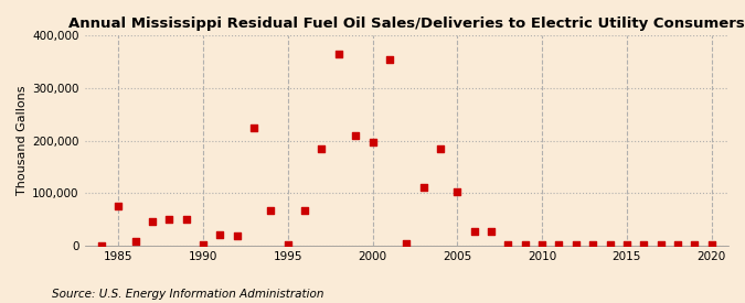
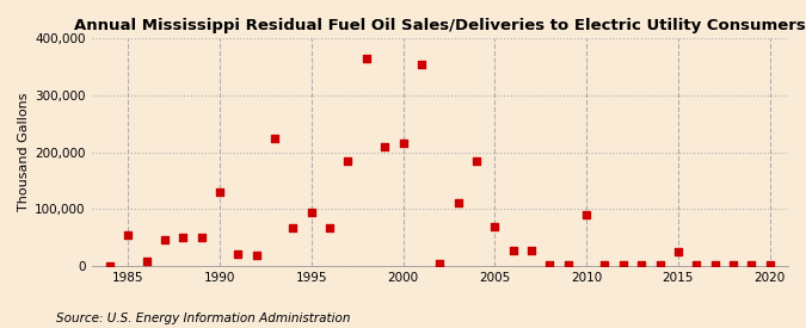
1985: 75,000 -> 55,000
1990: 3,000 -> 130,000
1995: 3,000 -> 95,000
2000: 197,000 -> 215,000
2005: 102,000 -> 70,000
2010: 3,000 -> 90,000
2015: 3,000 -> 25,000
